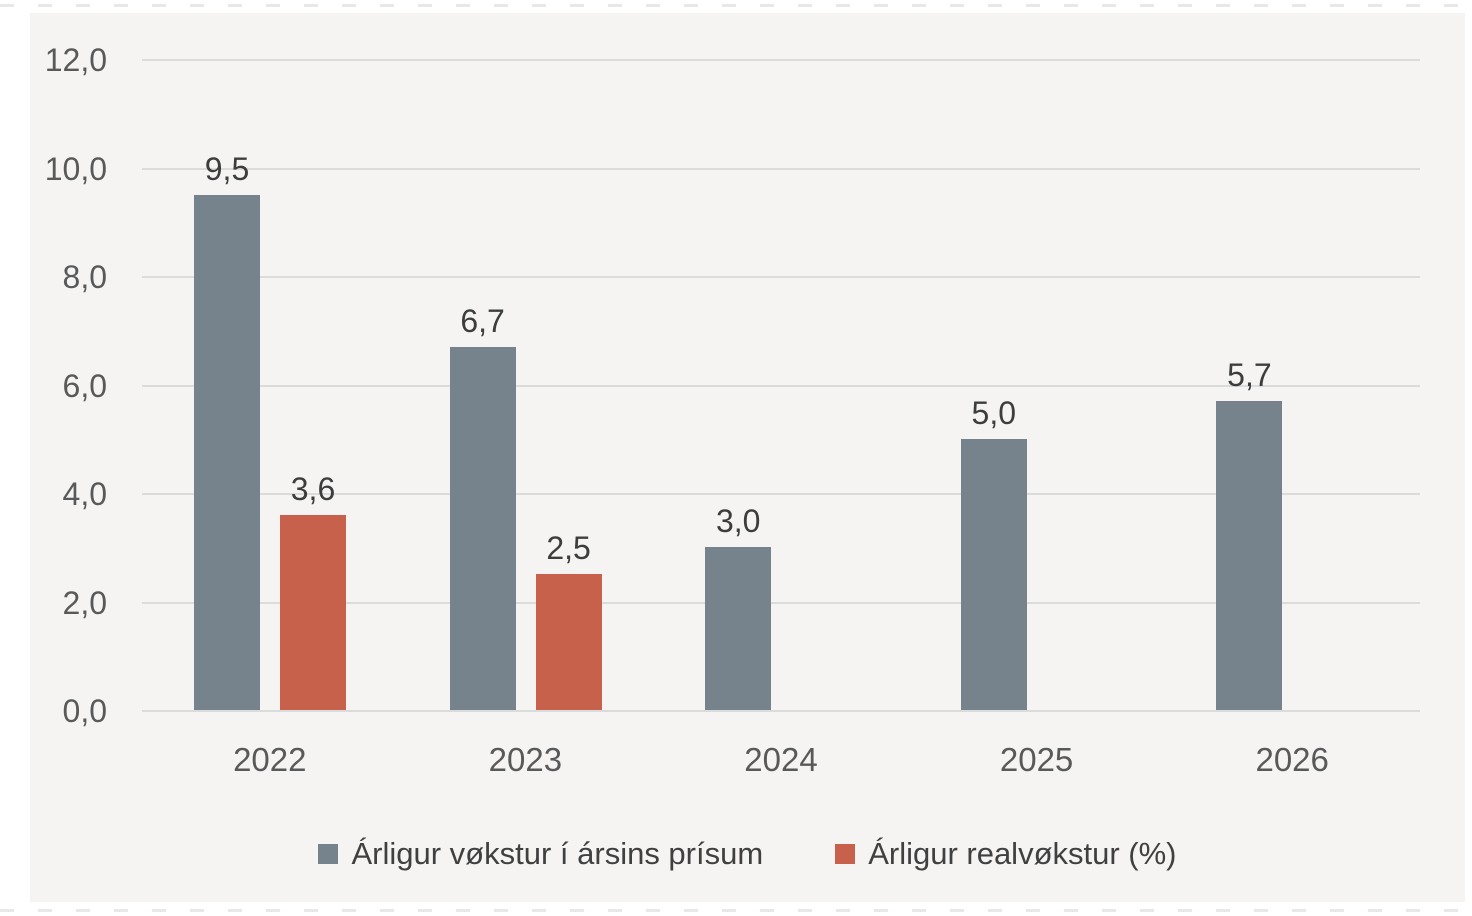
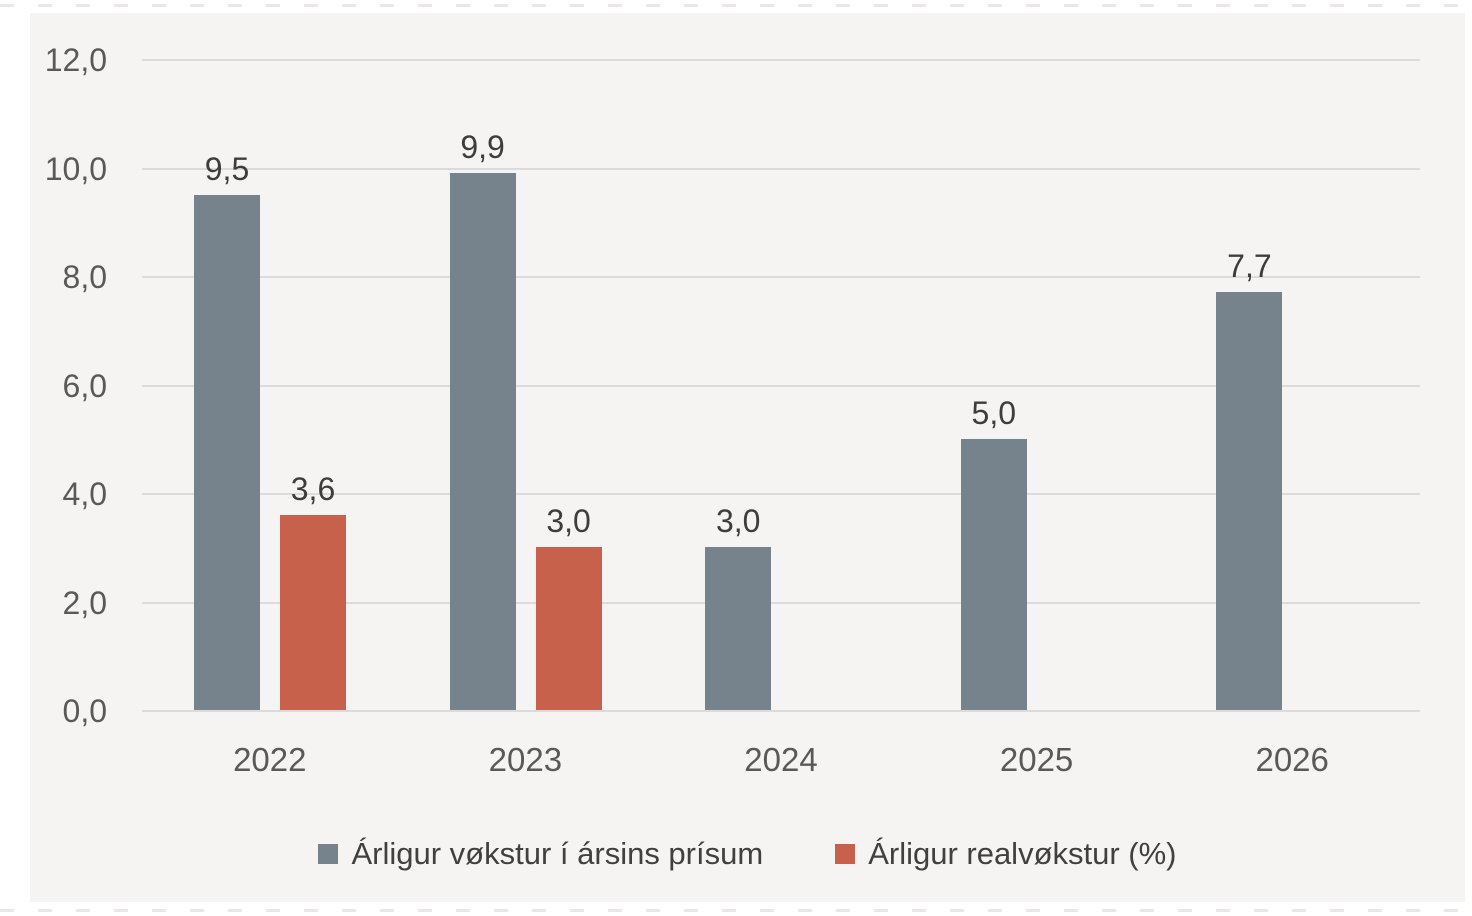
Árligur vøkstur í ársins prísum/2023: 6,7 -> 9,9
Árligur realvøkstur (%)/2023: 2,5 -> 3,0
Árligur vøkstur í ársins prísum/2026: 5,7 -> 7,7
